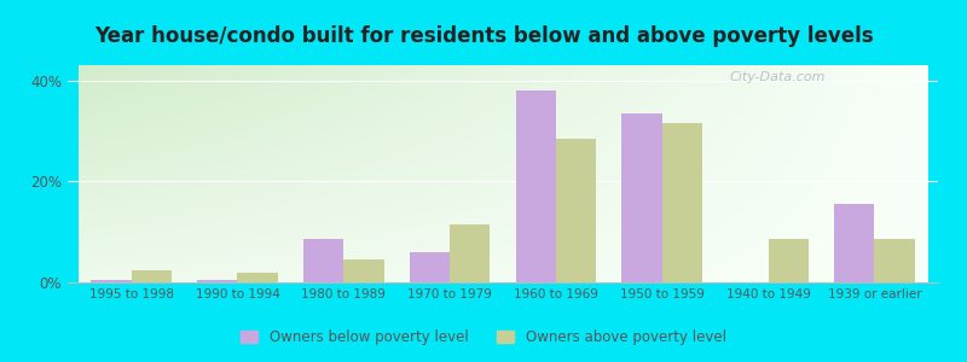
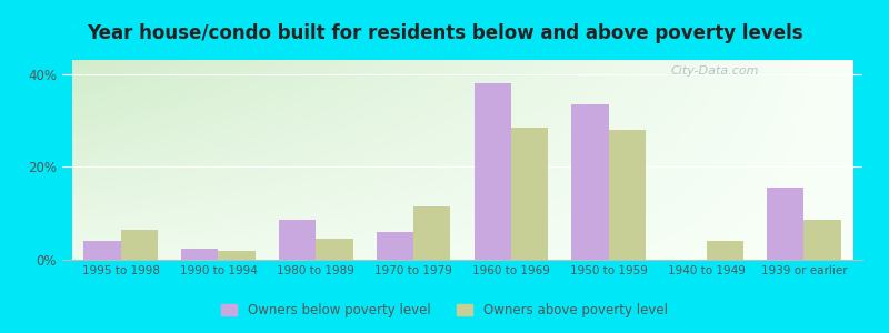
Owners below poverty level/1995 to 1998: 0.5% -> 4.0%
Owners above poverty level/1995 to 1998: 2.5% -> 6.5%
Owners below poverty level/1990 to 1994: 0.5% -> 2.5%
Owners above poverty level/1950 to 1959: 31.5% -> 28.0%
Owners above poverty level/1940 to 1949: 8.5% -> 4.0%
